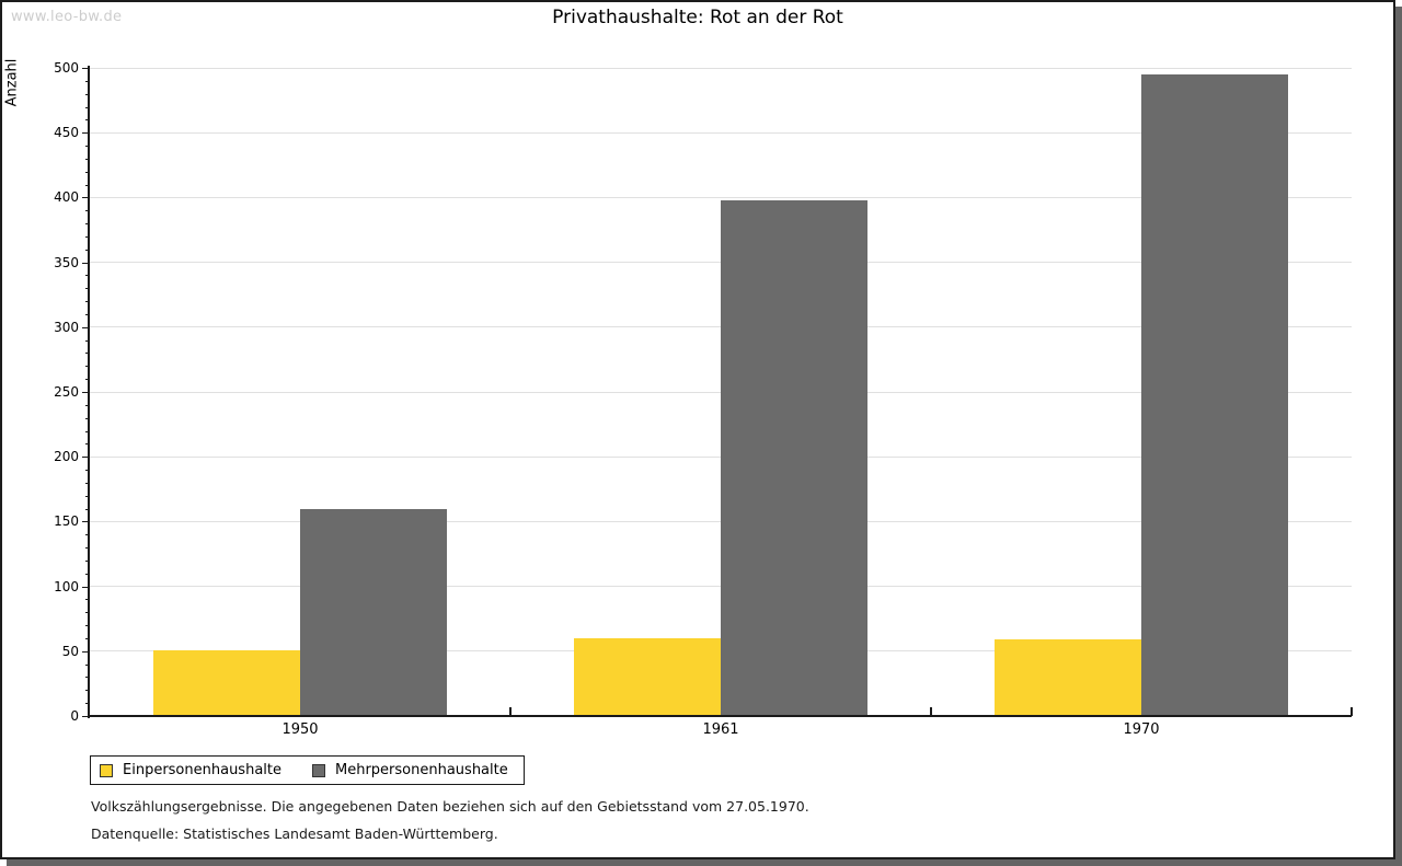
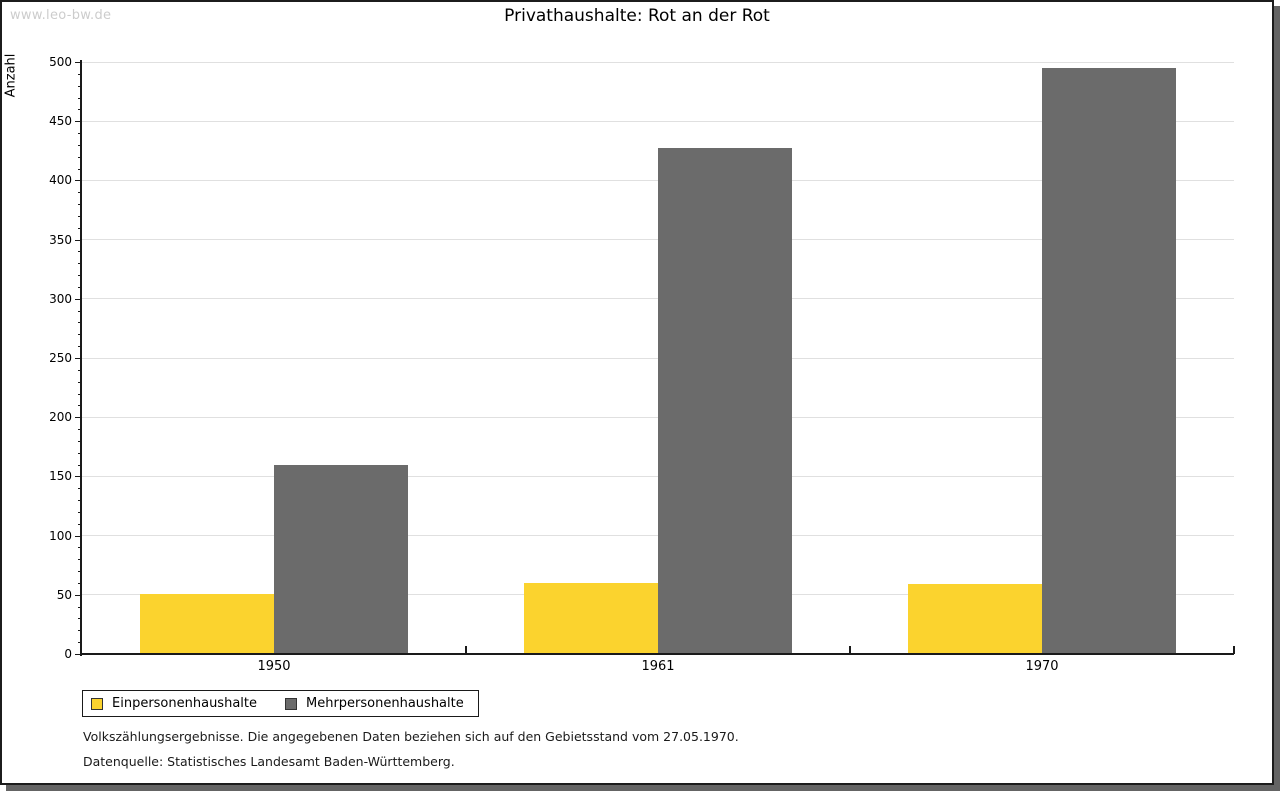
Mehrpersonenhaushalte/1961: 398 -> 427
